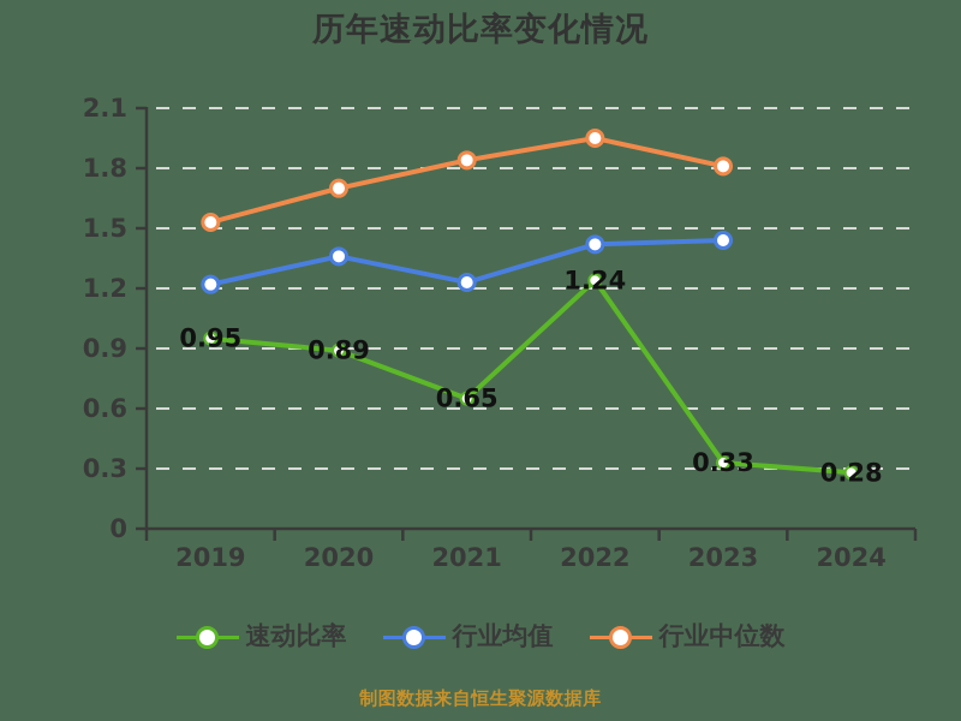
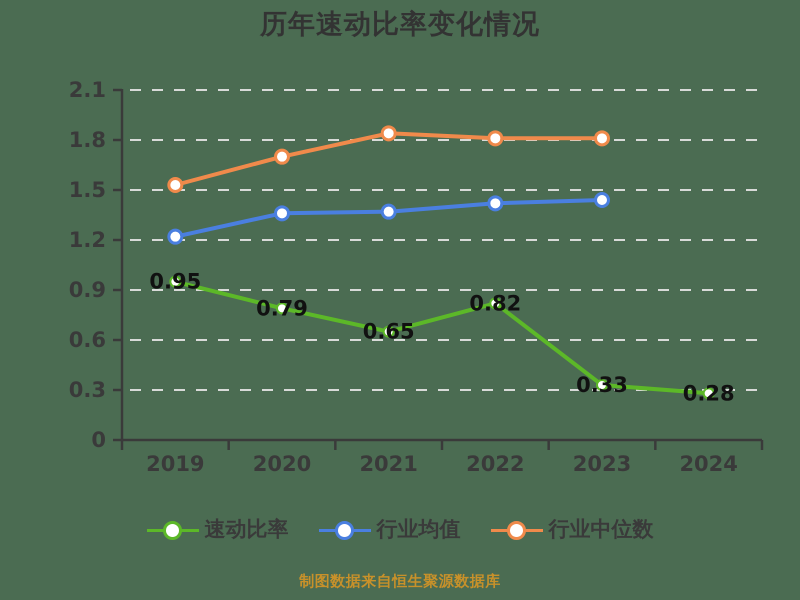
速动比率/2020: 0.89 -> 0.79
行业均值/2021: 1.23 -> 1.37
速动比率/2022: 1.24 -> 0.82
行业中位数/2022: 1.95 -> 1.81
